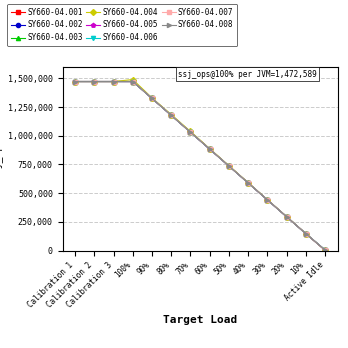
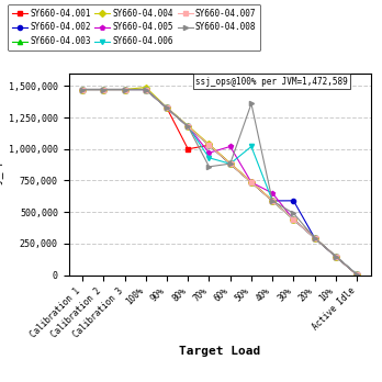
SY660-04.001/80%: 1,180,000 -> 1,000,000
SY660-04.005/70%: 1,030,000 -> 970,000
SY660-04.006/70%: 1,030,000 -> 930,000
SY660-04.008/70%: 1,030,000 -> 860,000
SY660-04.005/60%: 880,000 -> 1,020,000
SY660-04.006/50%: 740,000 -> 1,020,000
SY660-04.008/50%: 740,000 -> 1,360,000
SY660-04.005/40%: 590,000 -> 650,000
SY660-04.002/30%: 440,000 -> 590,000
SY660-04.008/30%: 440,000 -> 490,000
